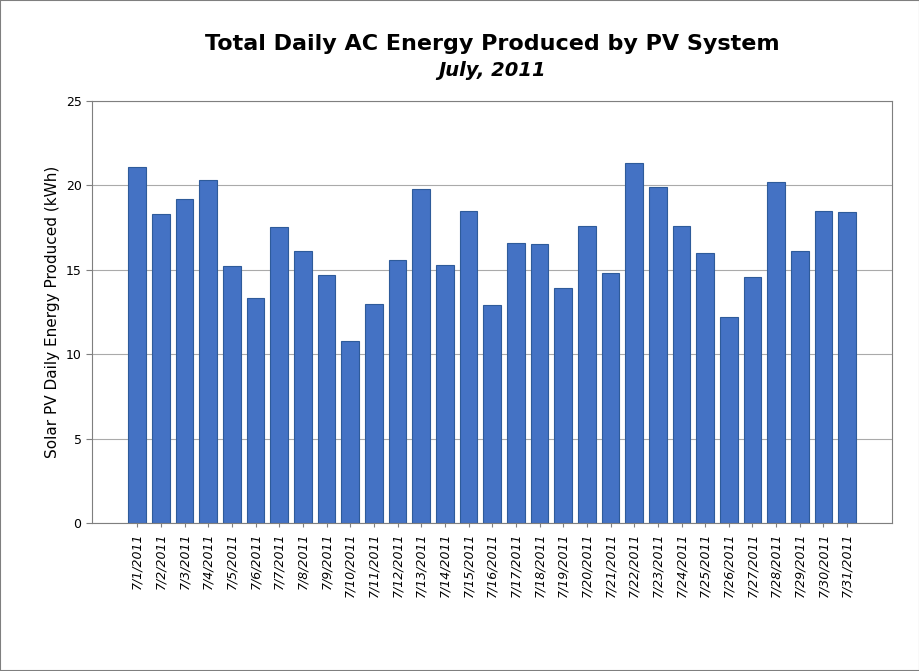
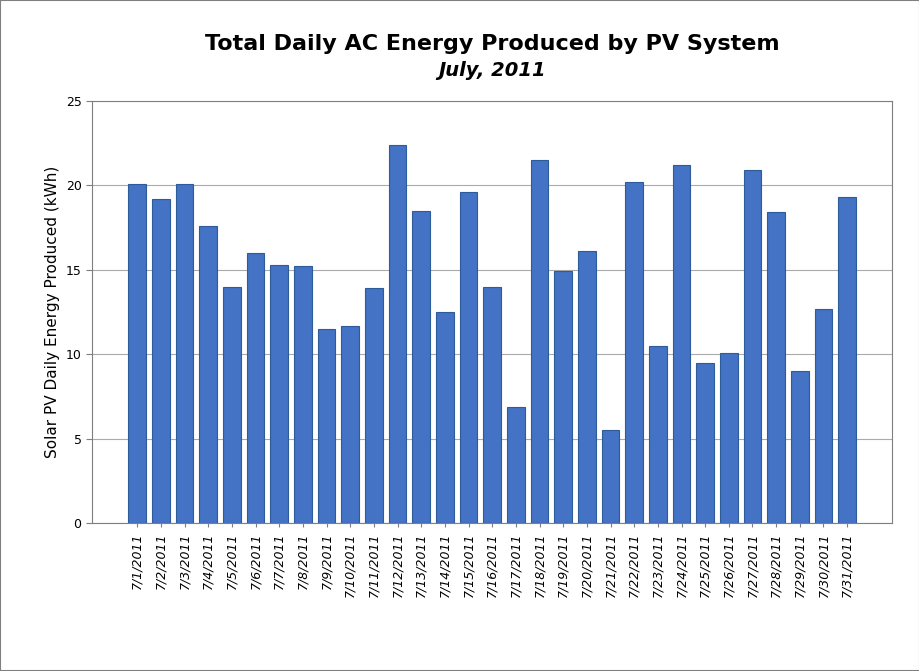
7/1/2011: 21.1 -> 20.1
7/2/2011: 18.3 -> 19.2
7/3/2011: 19.2 -> 20.1
7/4/2011: 20.3 -> 17.6
7/5/2011: 15.2 -> 14.0
7/6/2011: 13.3 -> 16.0
7/7/2011: 17.5 -> 15.3
7/8/2011: 16.1 -> 15.2
7/9/2011: 14.7 -> 11.5
7/10/2011: 10.8 -> 11.7
7/11/2011: 13.0 -> 13.9
7/12/2011: 15.6 -> 22.4
7/13/2011: 19.8 -> 18.5
7/14/2011: 15.3 -> 12.5
7/15/2011: 18.5 -> 19.6
7/16/2011: 12.9 -> 14.0
7/17/2011: 16.6 -> 6.9
7/18/2011: 16.5 -> 21.5
7/19/2011: 13.9 -> 14.9
7/20/2011: 17.6 -> 16.1
7/21/2011: 14.8 -> 5.5
7/22/2011: 21.3 -> 20.2
7/23/2011: 19.9 -> 10.5
7/24/2011: 17.6 -> 21.2
7/25/2011: 16.0 -> 9.5
7/26/2011: 12.2 -> 10.1
7/27/2011: 14.6 -> 20.9
7/28/2011: 20.2 -> 18.4
7/29/2011: 16.1 -> 9.0
7/30/2011: 18.5 -> 12.7
7/31/2011: 18.4 -> 19.3
